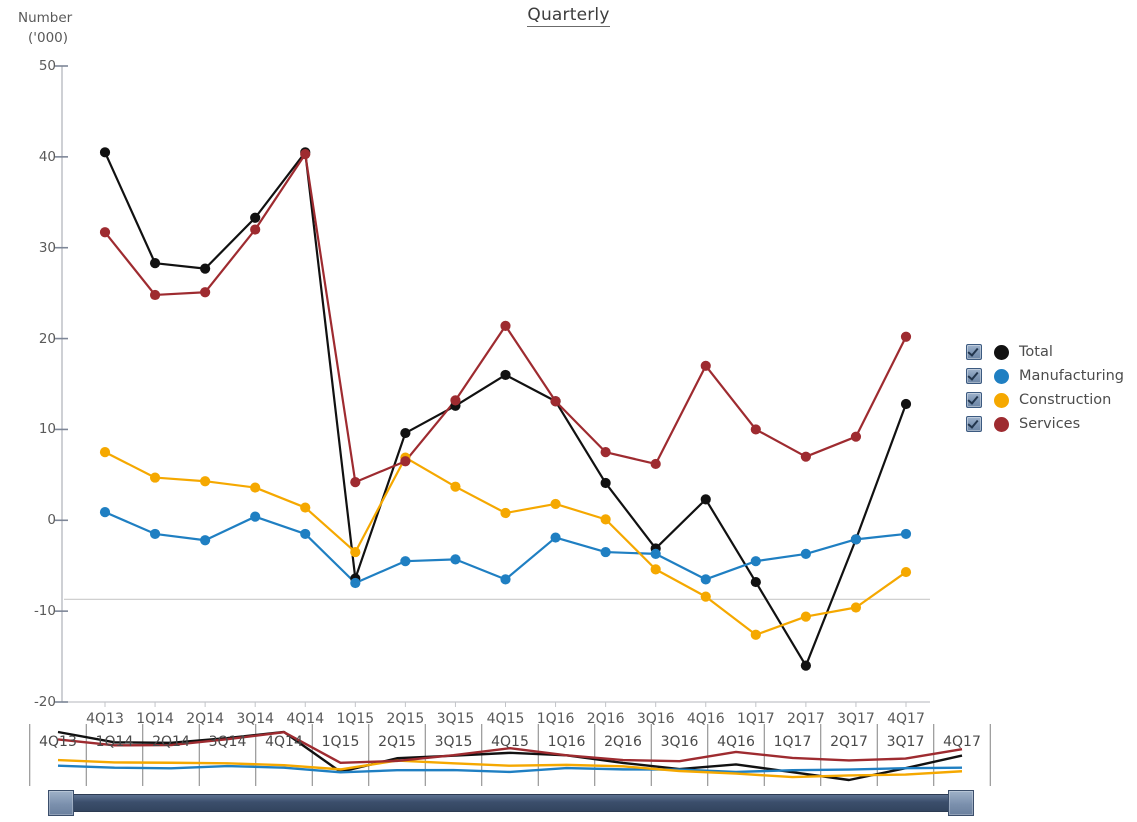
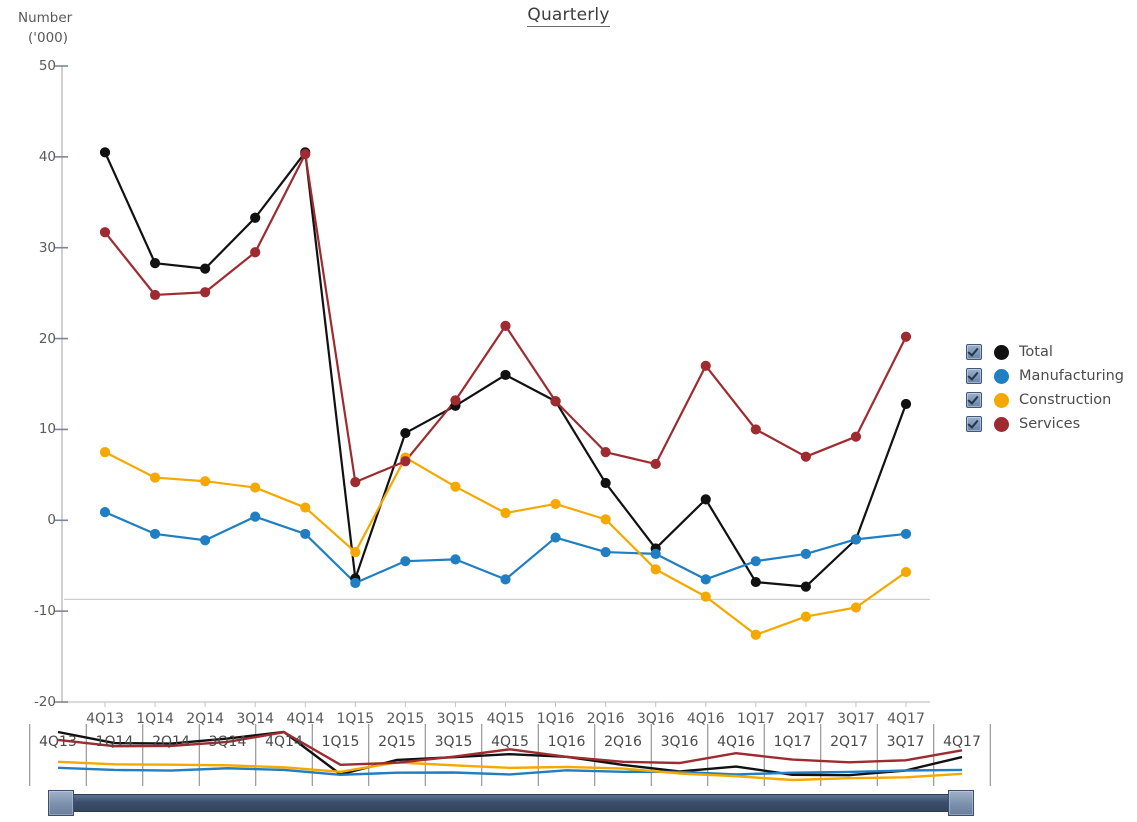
Services/3Q14: 32 -> 30
Total/2Q17: -16 -> -7
